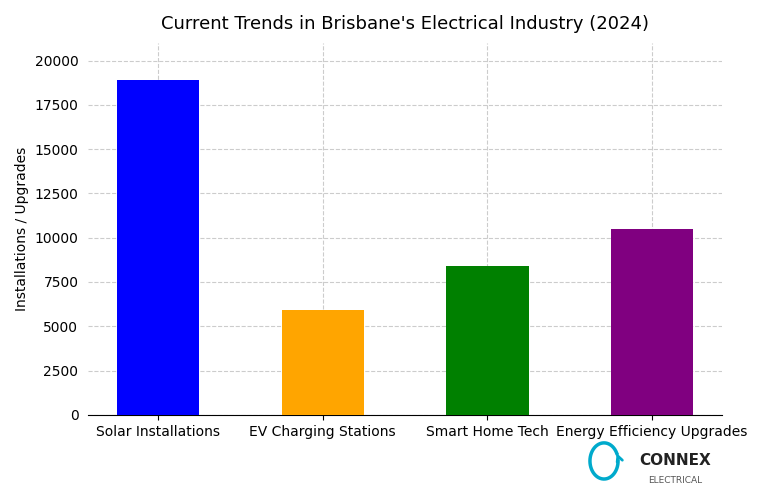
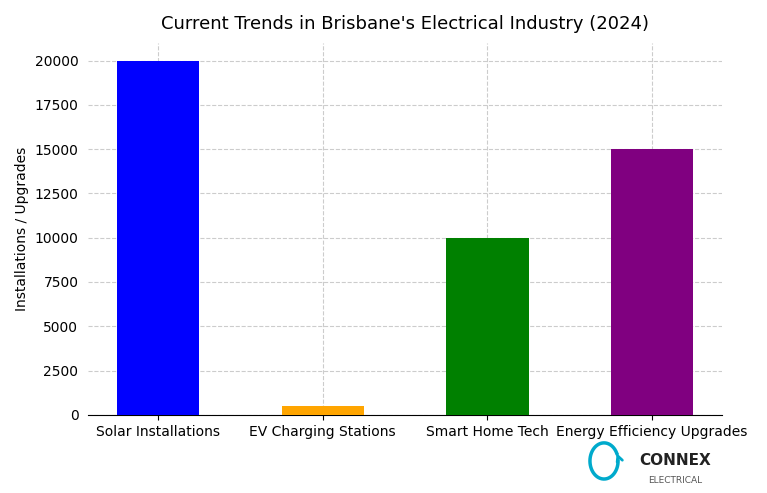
Current Trends in Brisbane's Electrical Industry (2024)/Solar Installations: 18900 -> 20000
Current Trends in Brisbane's Electrical Industry (2024)/EV Charging Stations: 5900 -> 500
Current Trends in Brisbane's Electrical Industry (2024)/Smart Home Tech: 8400 -> 10000
Current Trends in Brisbane's Electrical Industry (2024)/Energy Efficiency Upgrades: 10500 -> 15000
